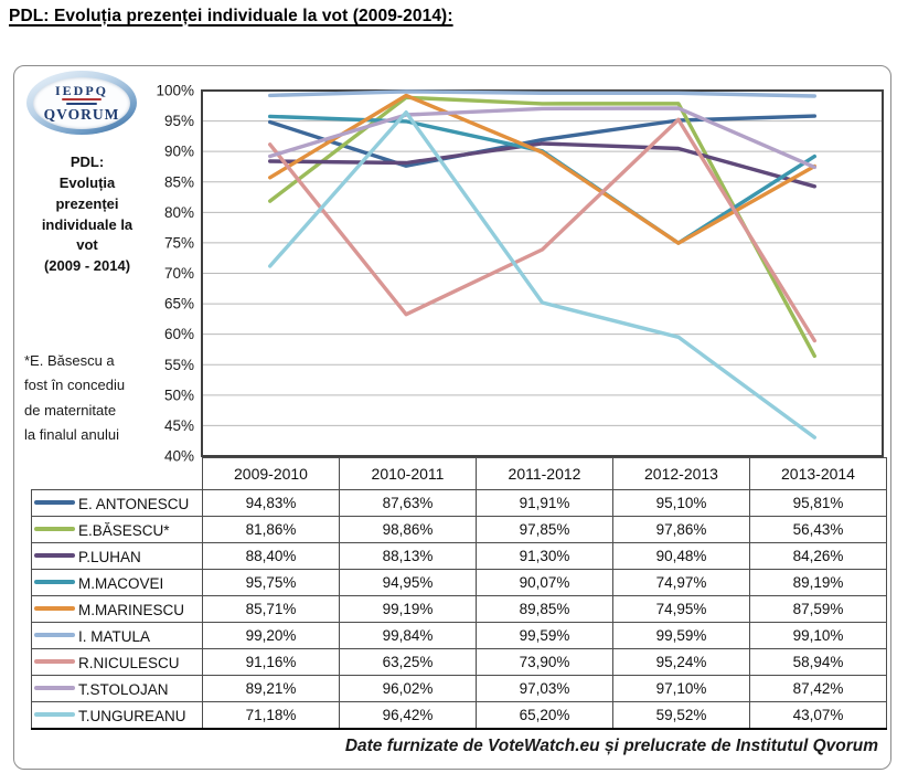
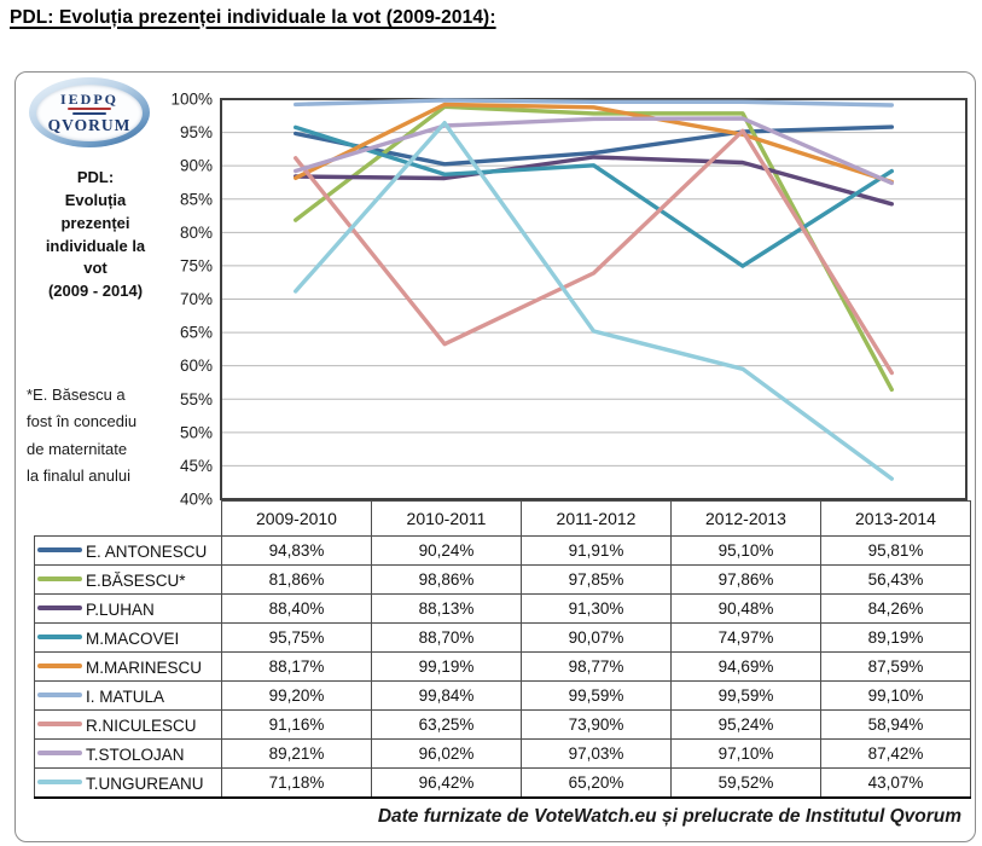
M.MARINESCU/2009-2010: 85,71% -> 88,17%
E. ANTONESCU/2010-2011: 87,63% -> 90,24%
M.MACOVEI/2010-2011: 94,95% -> 88,70%
M.MARINESCU/2011-2012: 89,85% -> 98,77%
M.MARINESCU/2012-2013: 74,95% -> 94,69%
